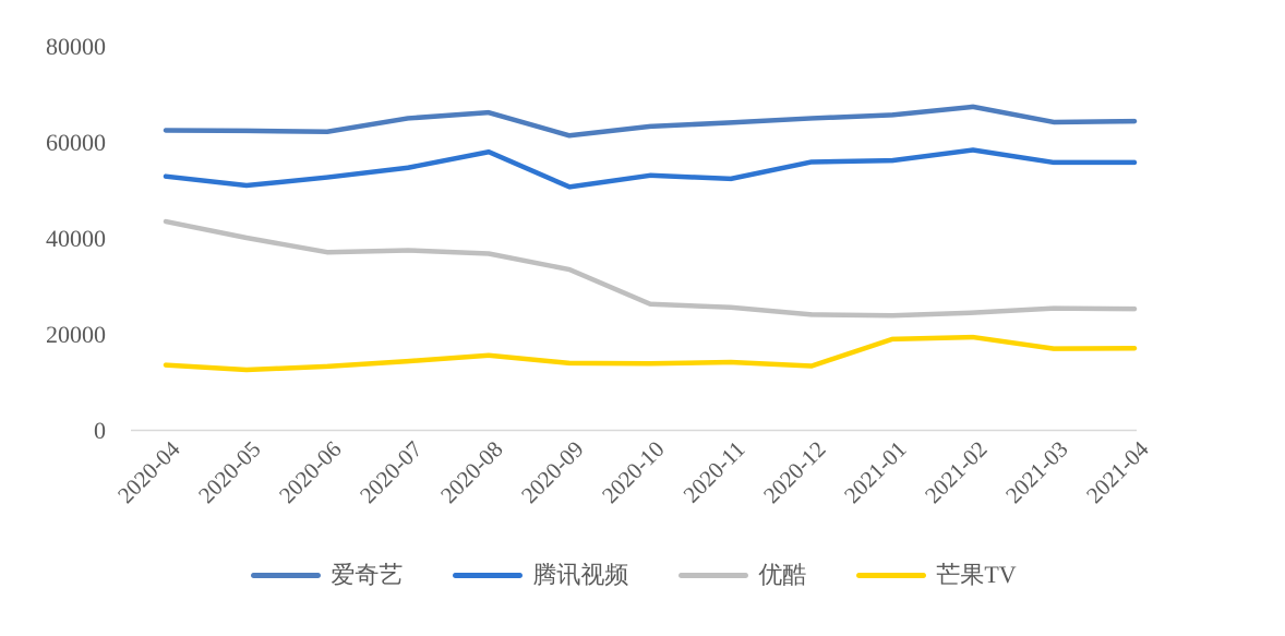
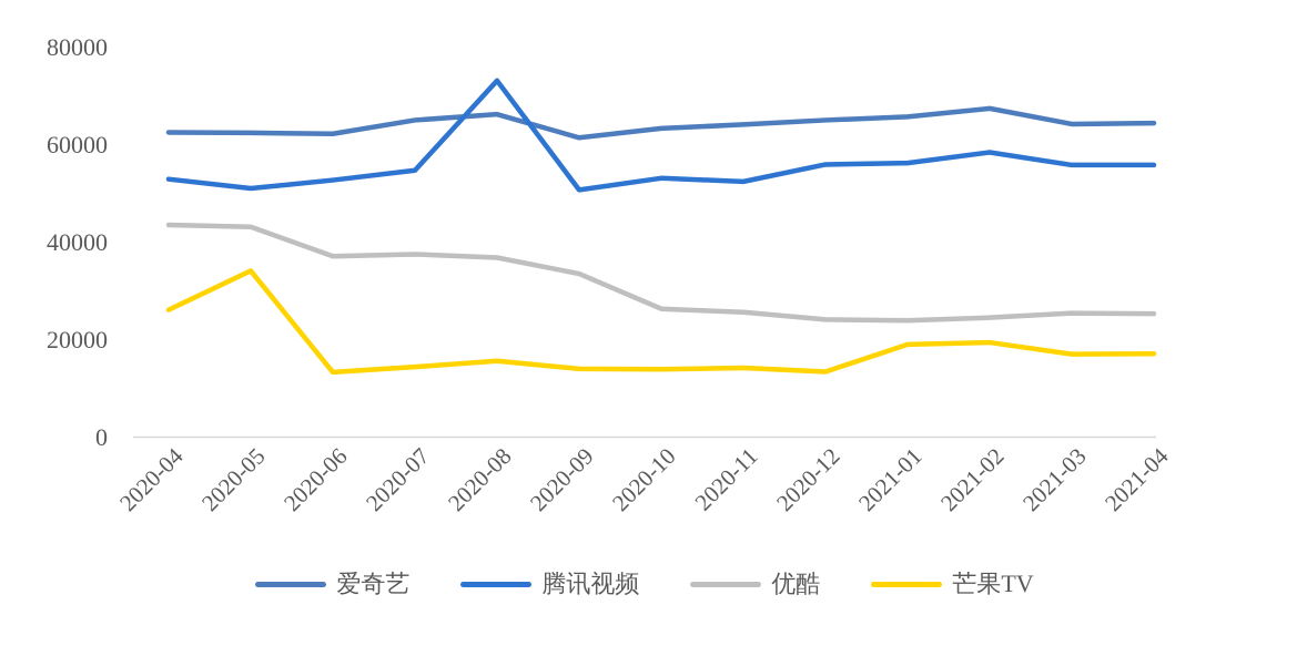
芒果TV/2020-04: 14000 -> 26000
优酷/2020-05: 40000 -> 43000
芒果TV/2020-05: 12000 -> 34000
腾讯视频/2020-08: 58000 -> 73000
